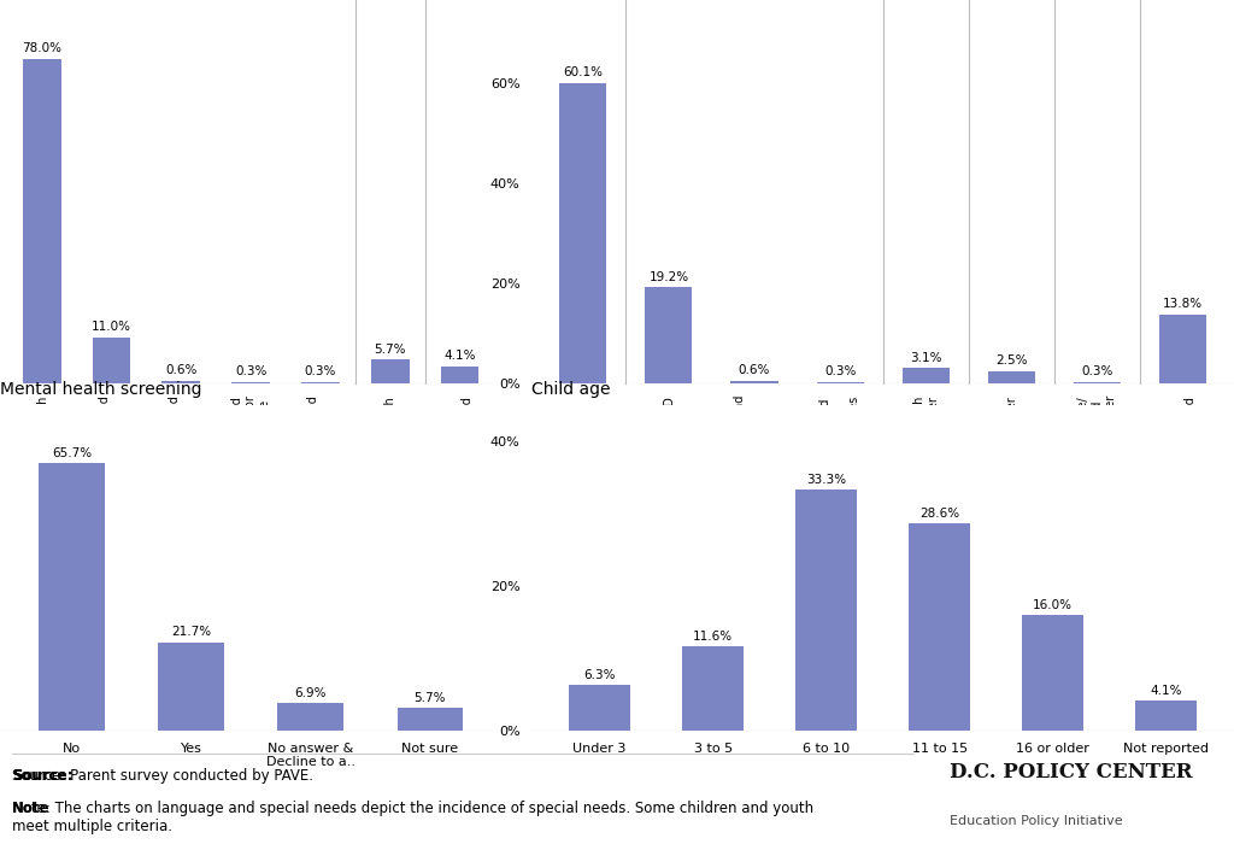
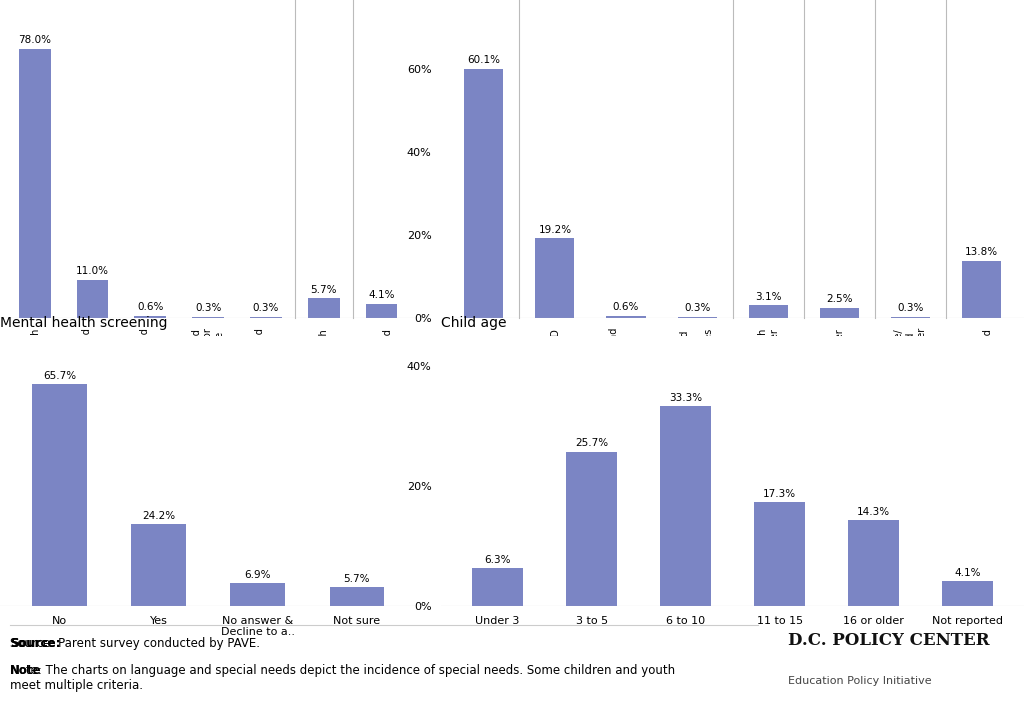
Mental health screening/Yes: 21.7% -> 24.2%
Child age/3 to 5: 11.6% -> 25.7%
Child age/11 to 15: 28.6% -> 17.3%
Child age/16 or older: 16.0% -> 14.3%
